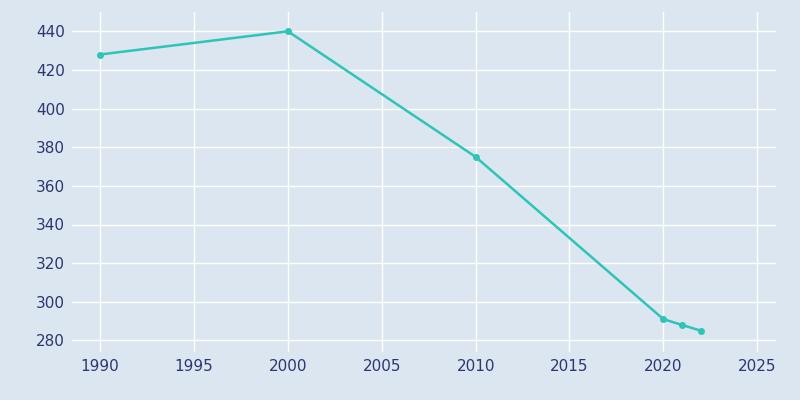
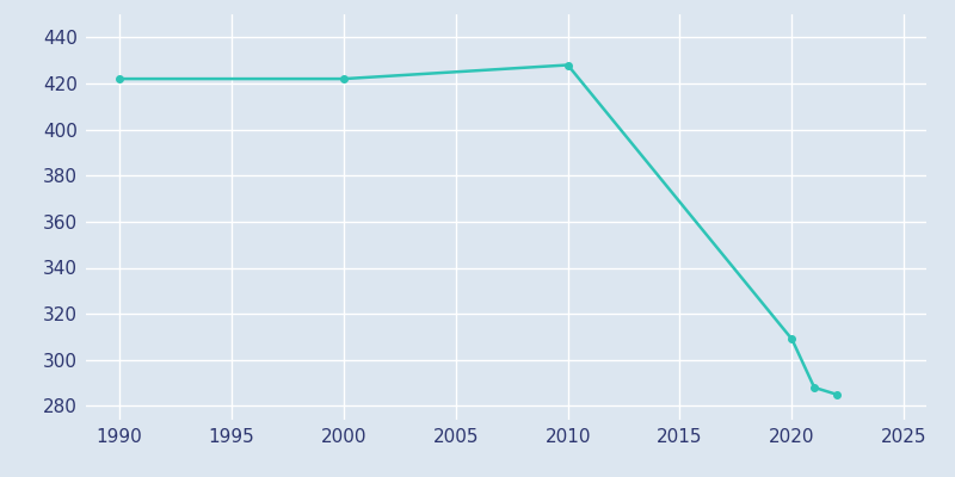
1990: 428 -> 422
2000: 440 -> 422
2010: 375 -> 428
2020: 291 -> 309
